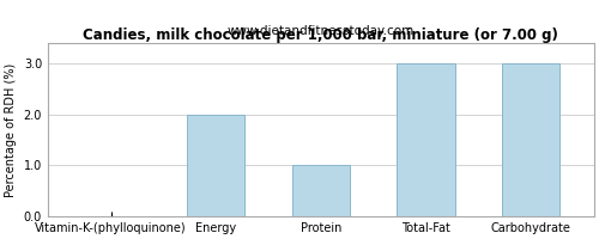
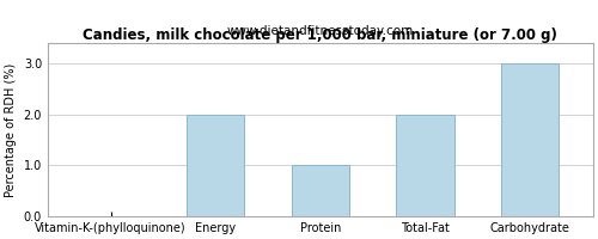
Total-Fat: 3 -> 2
